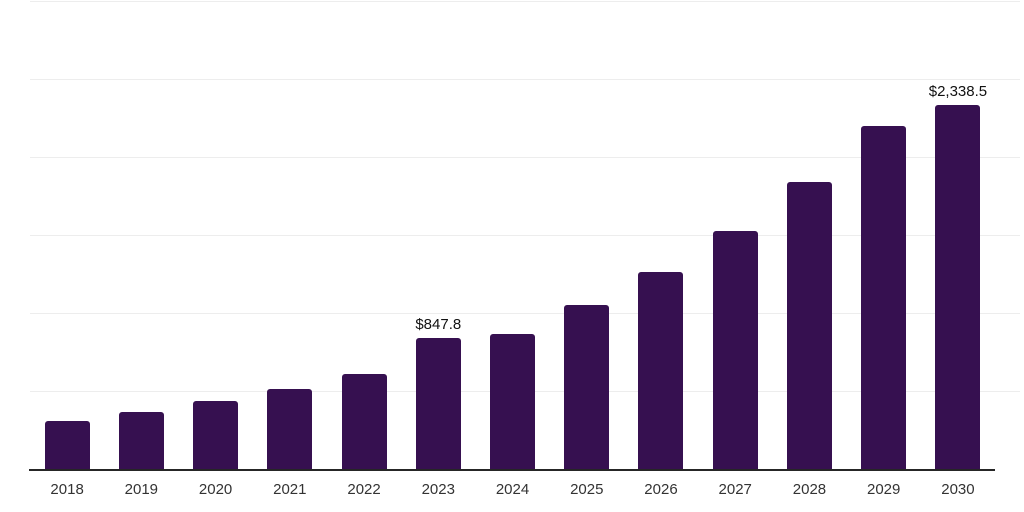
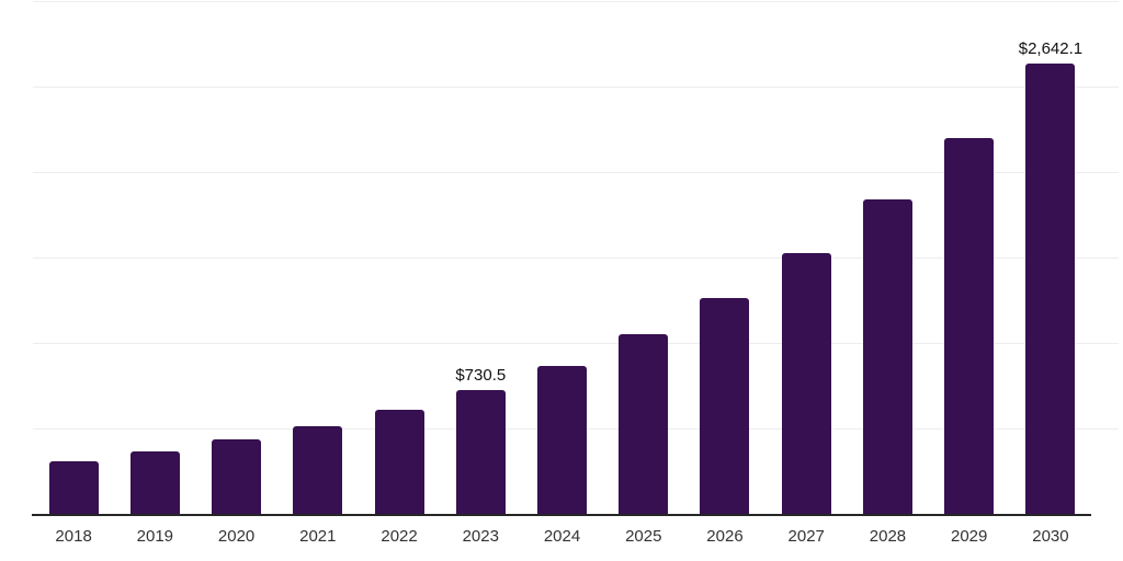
2023: $847.8 -> $730.5
2030: $2,338.5 -> $2,642.1
